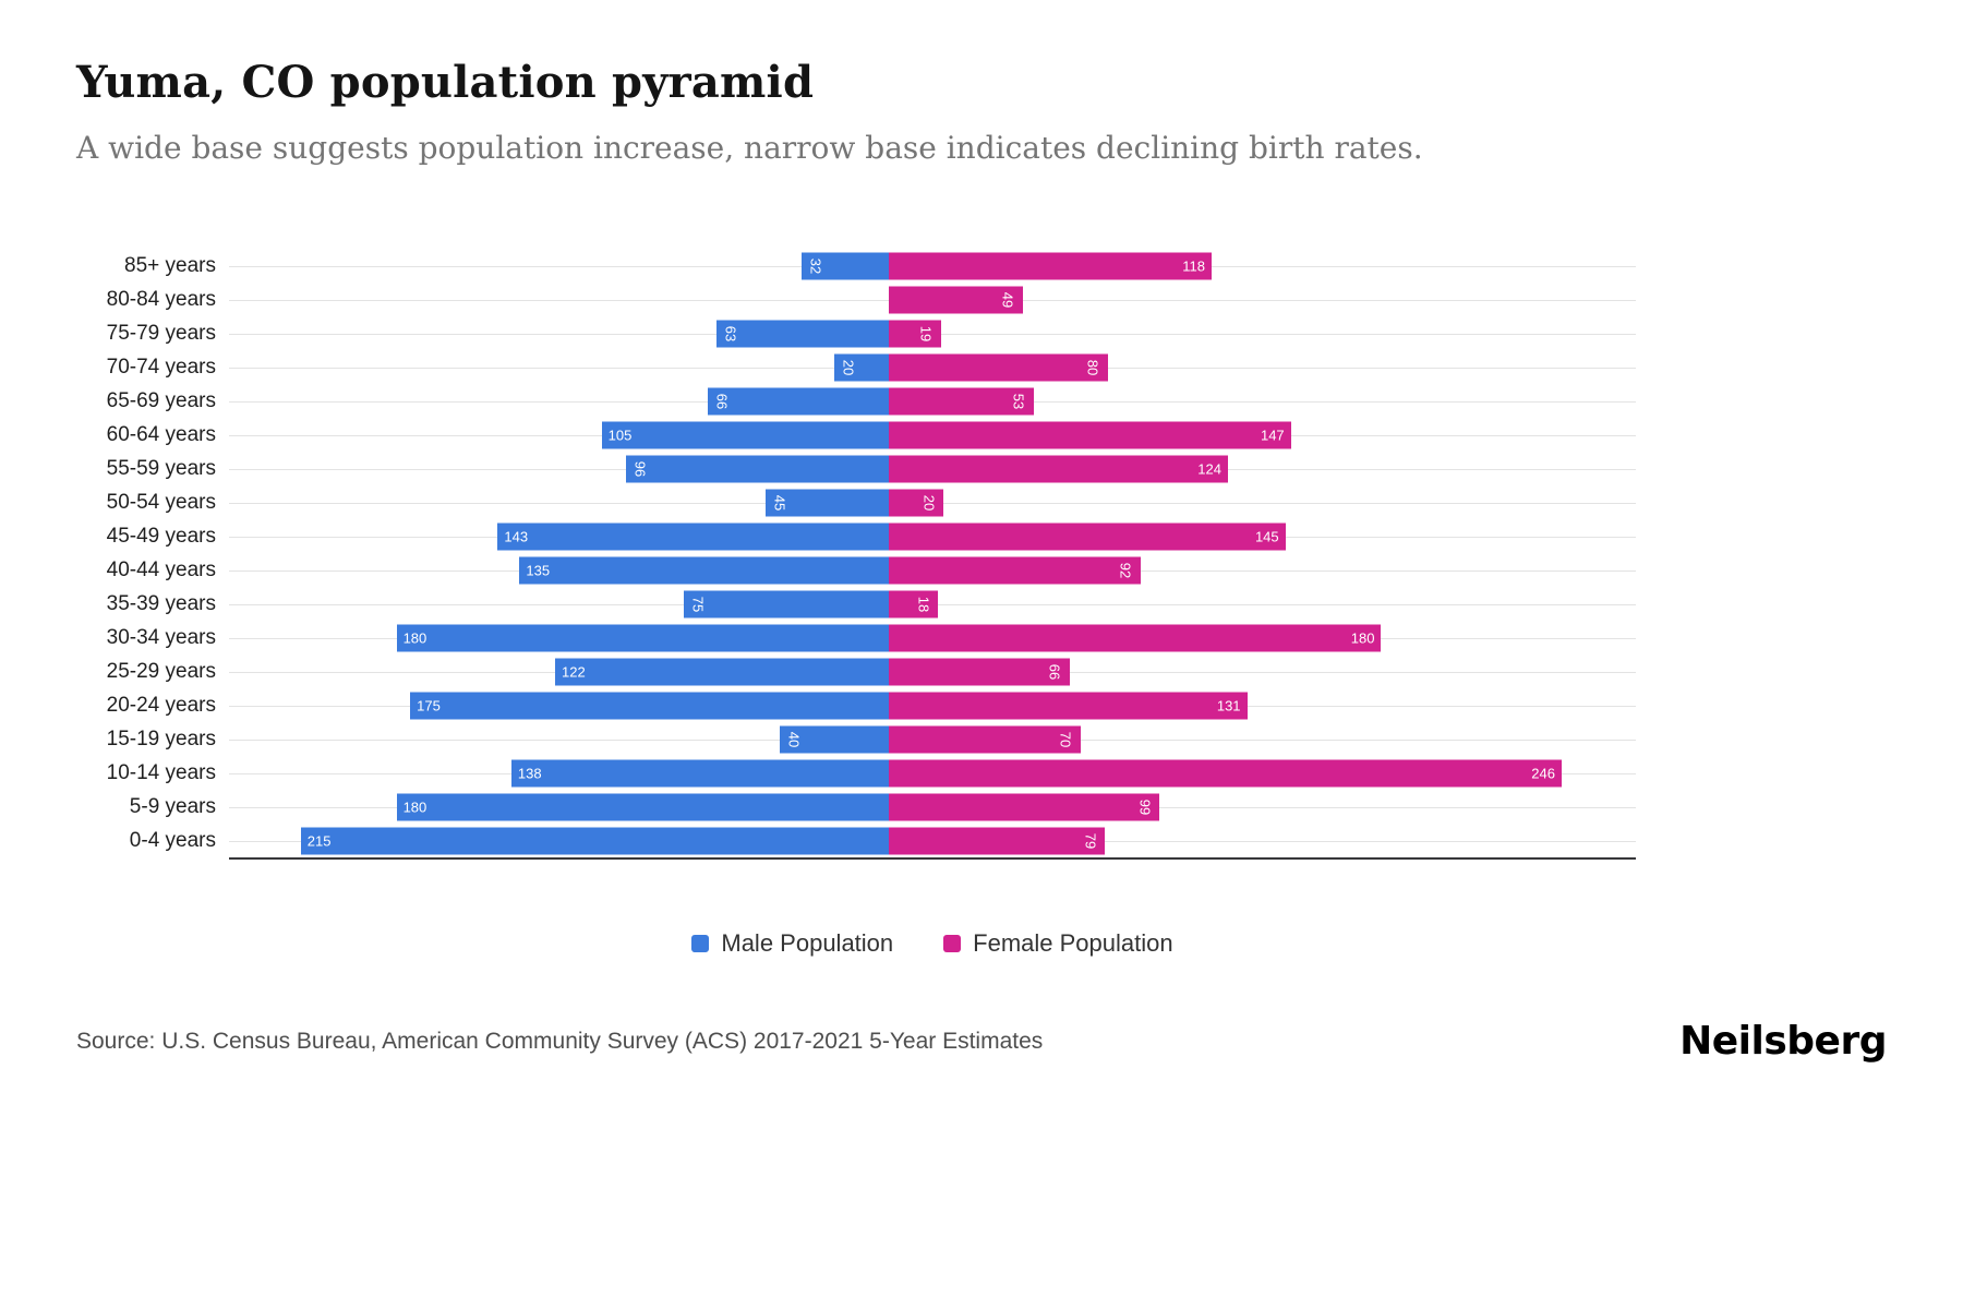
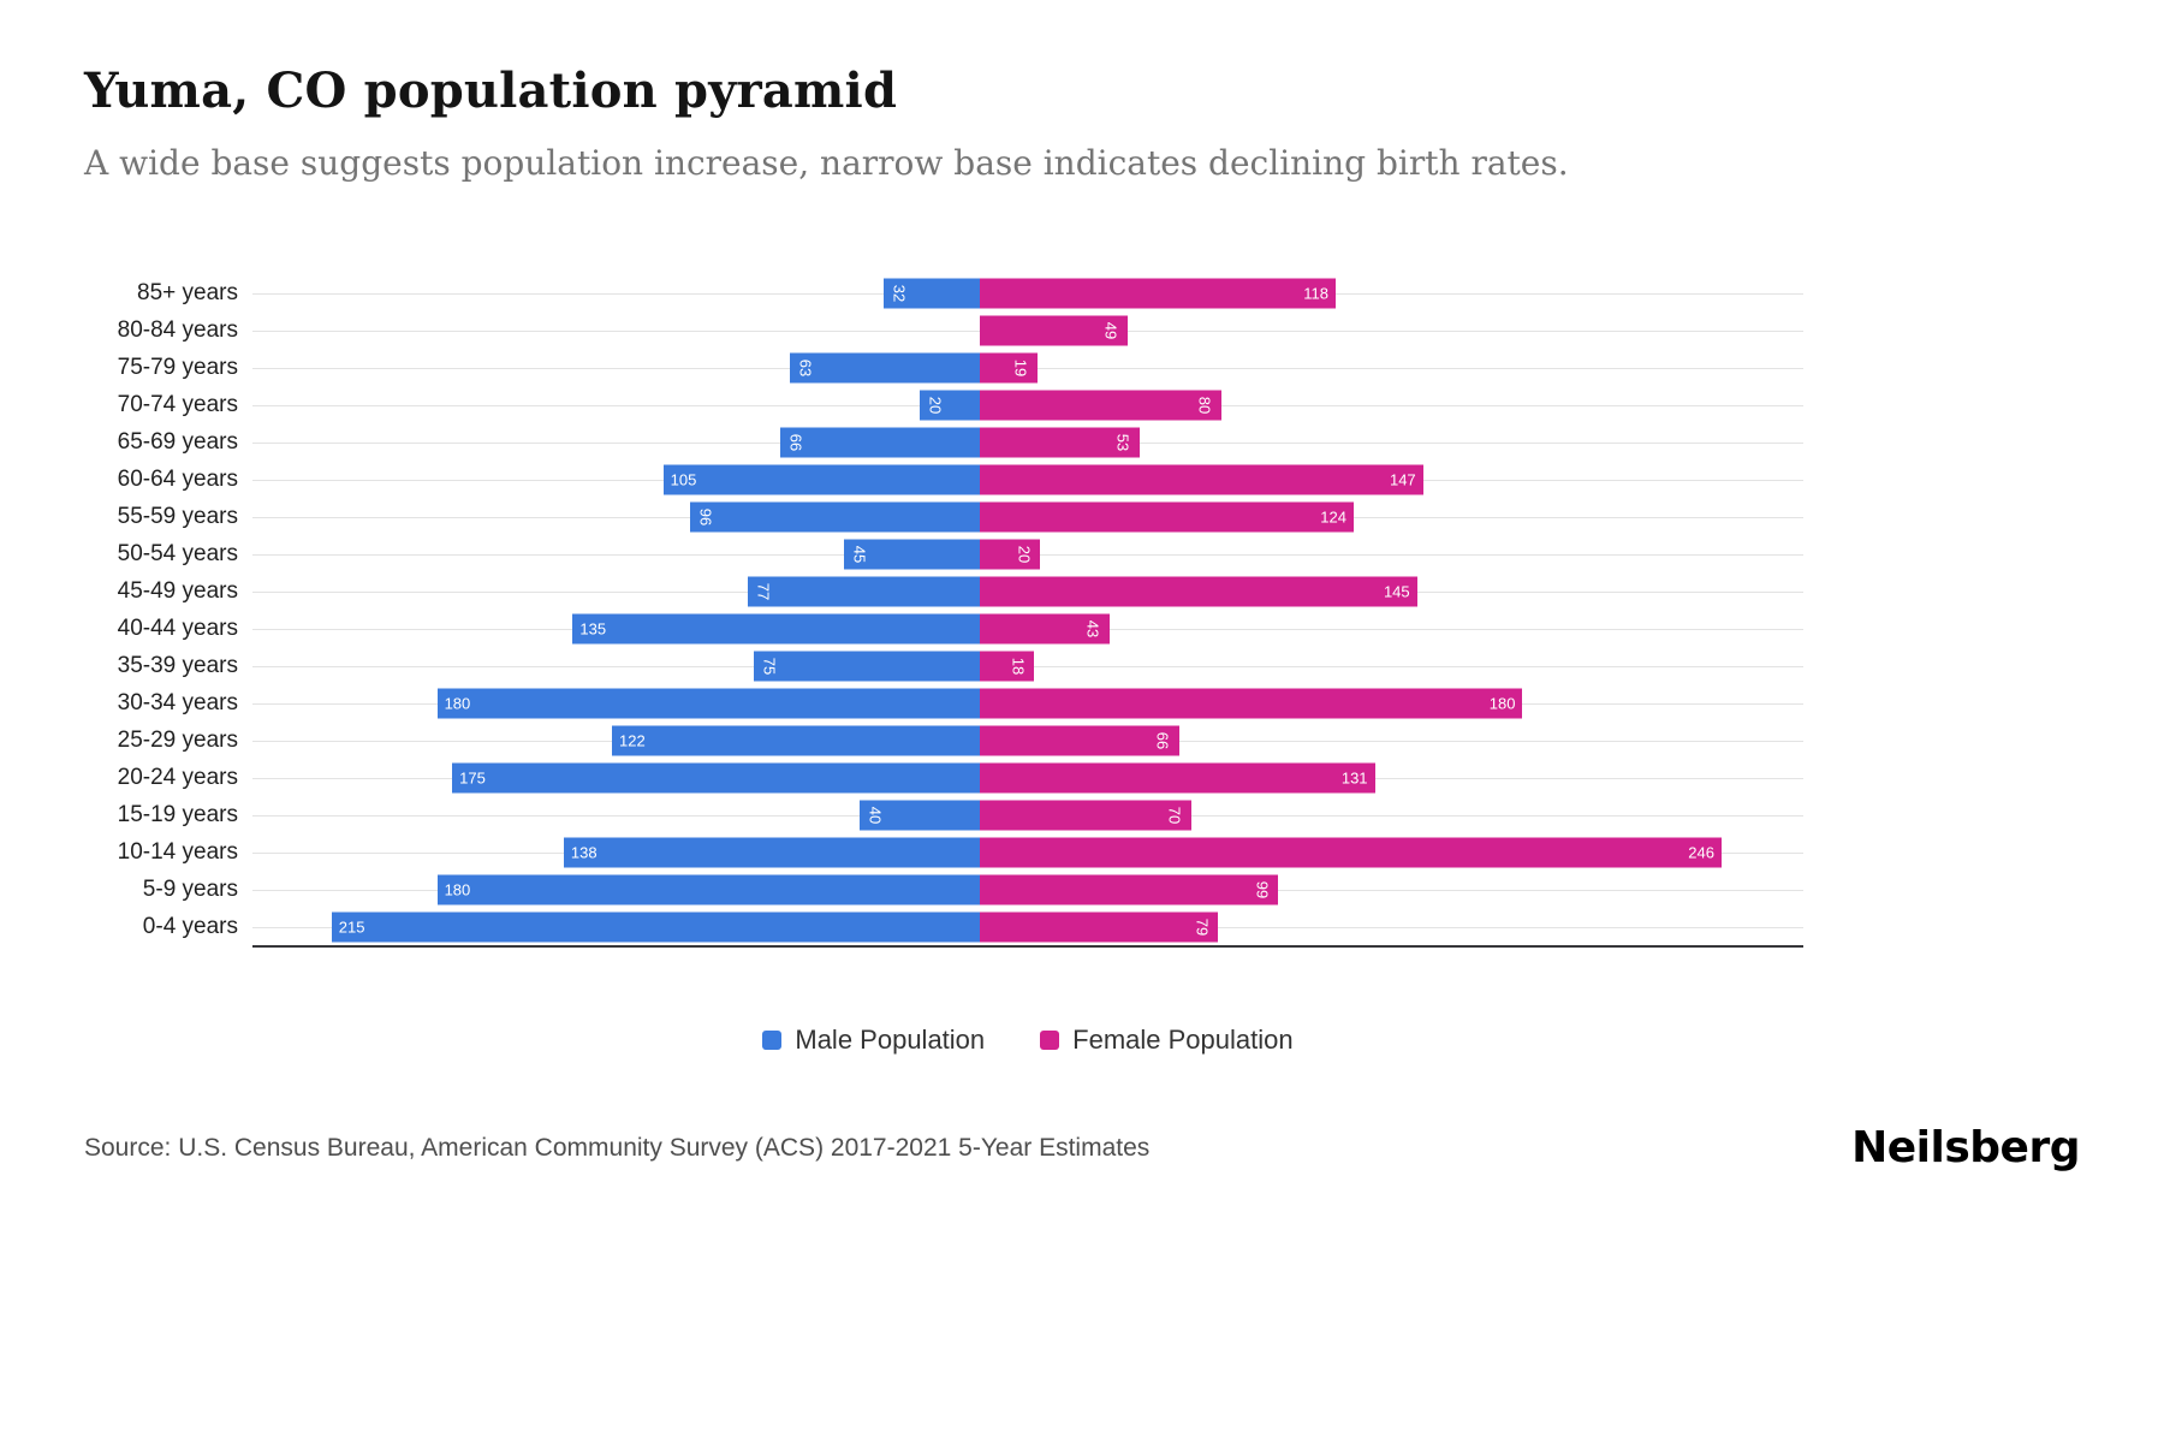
Male Population/45-49 years: 143 -> 77
Female Population/40-44 years: 92 -> 43
